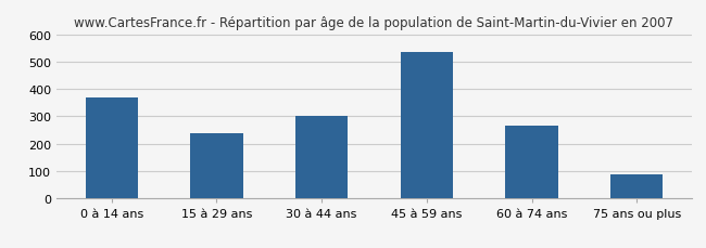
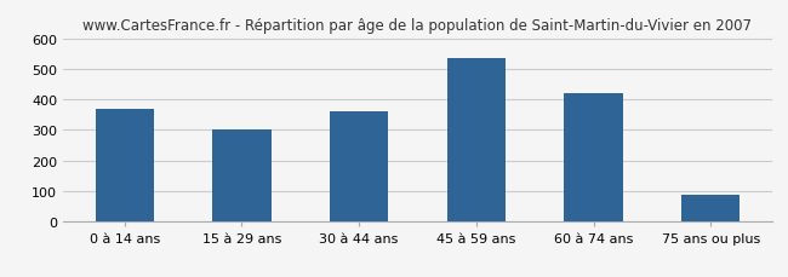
15 à 29 ans: 237 -> 300
30 à 44 ans: 303 -> 360
60 à 74 ans: 264 -> 420
